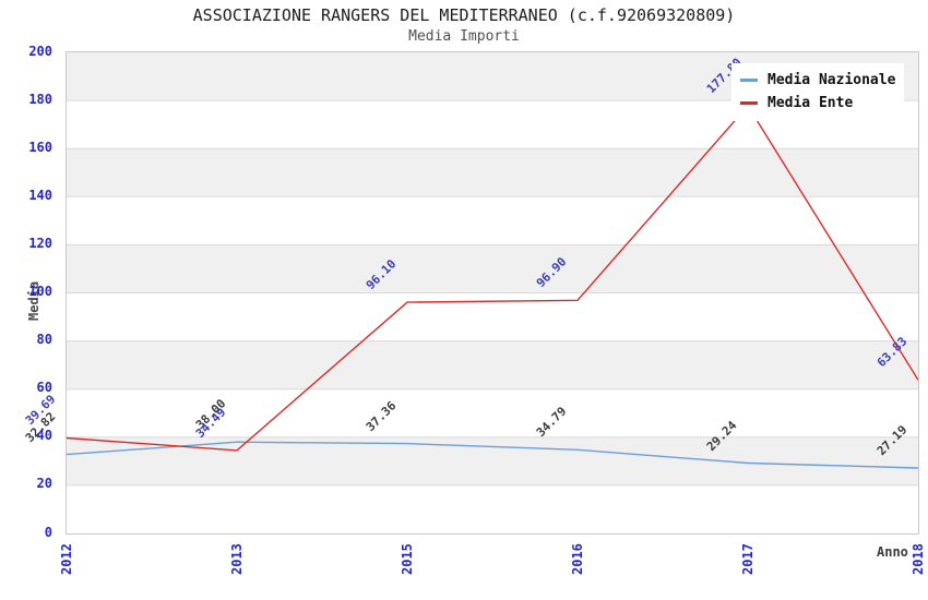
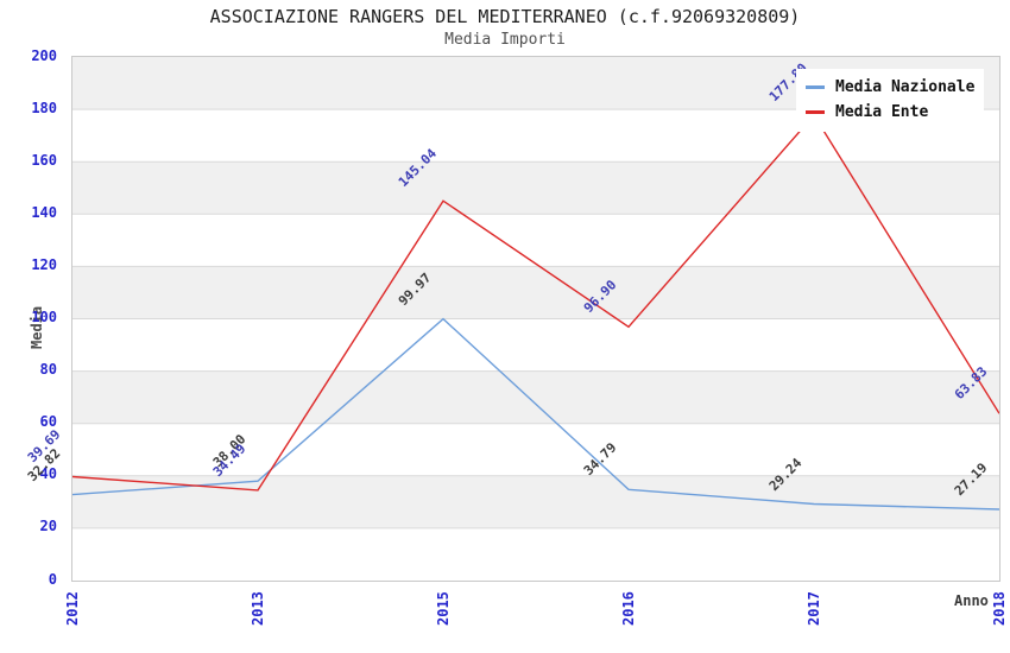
Media Nazionale/2015: 37.36 -> 99.97
Media Ente/2015: 96.10 -> 145.04
